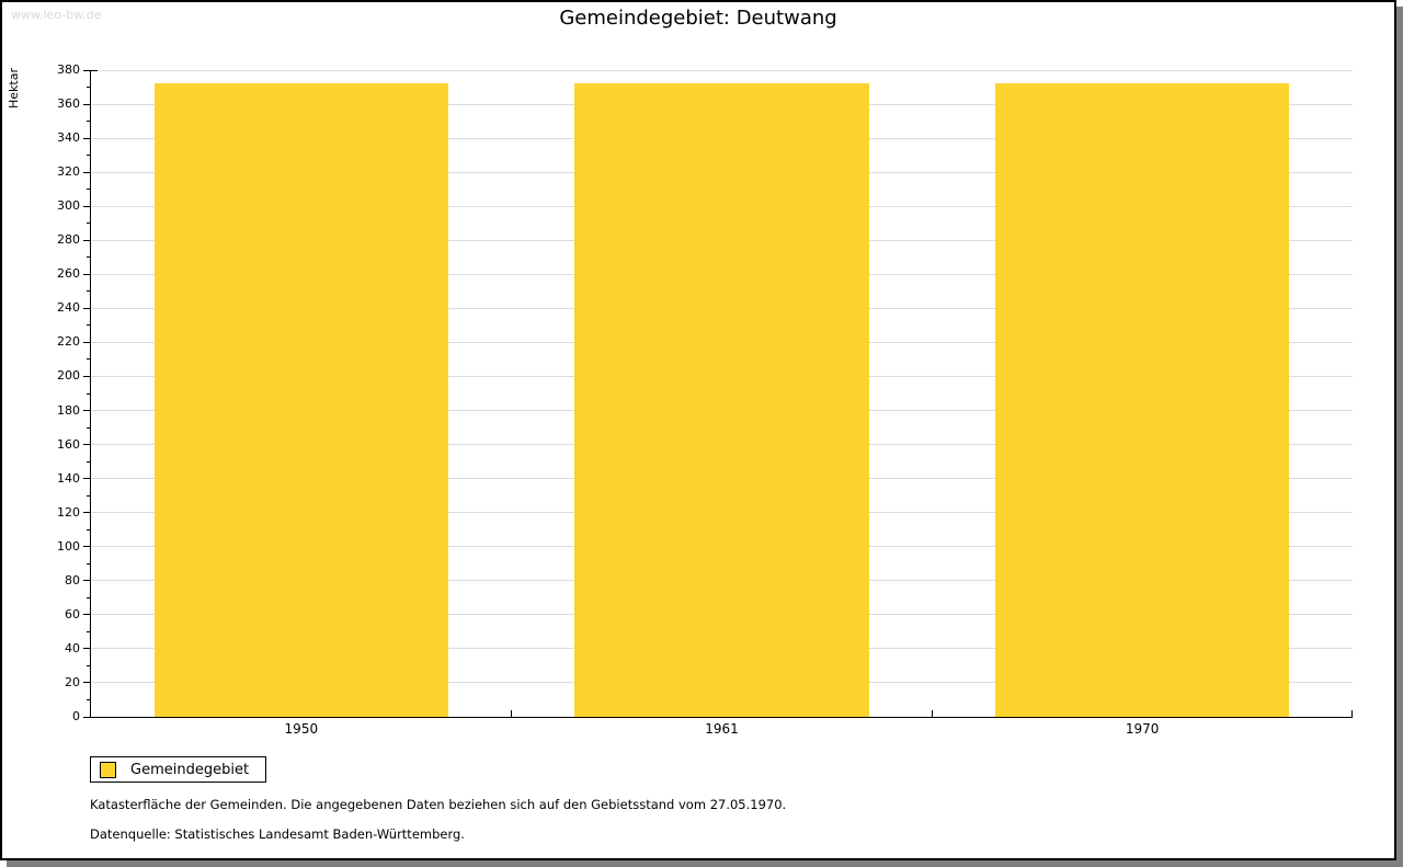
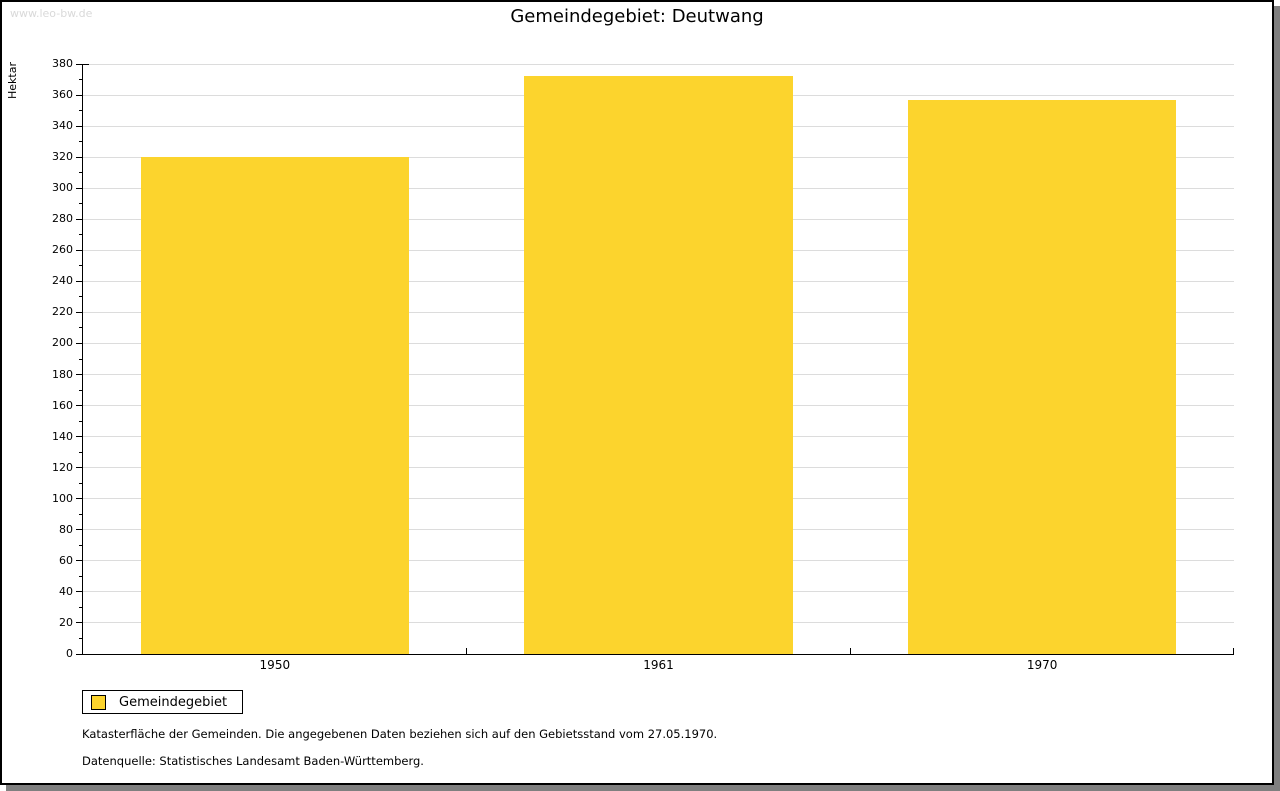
1950: 372 -> 320
1970: 372 -> 357
